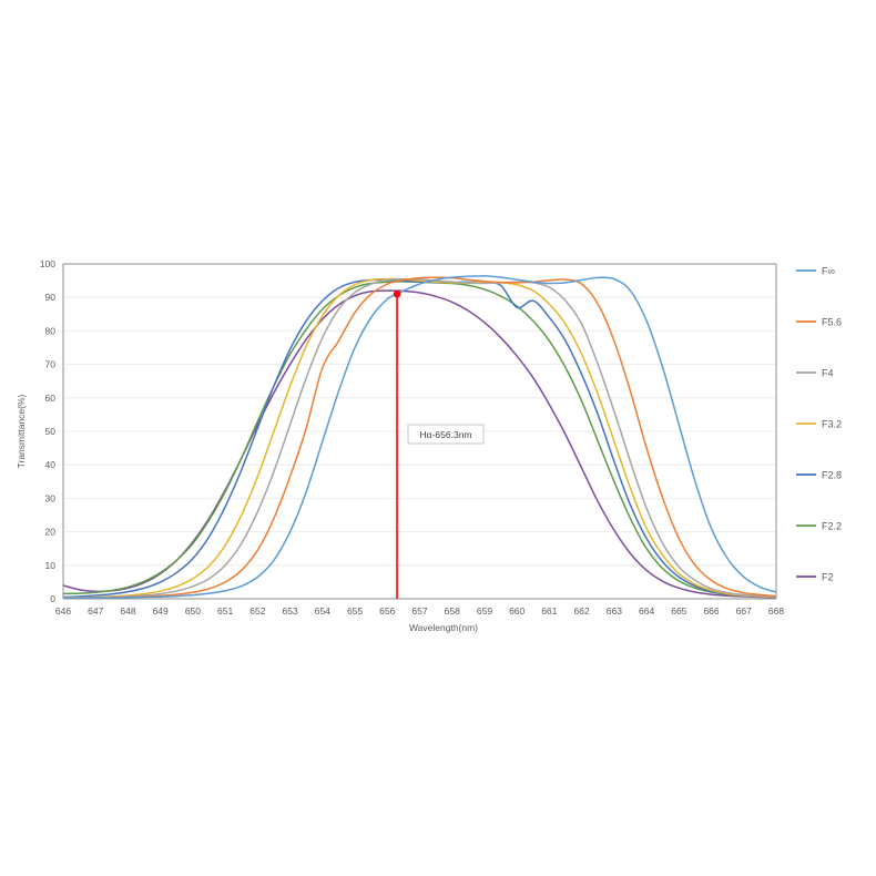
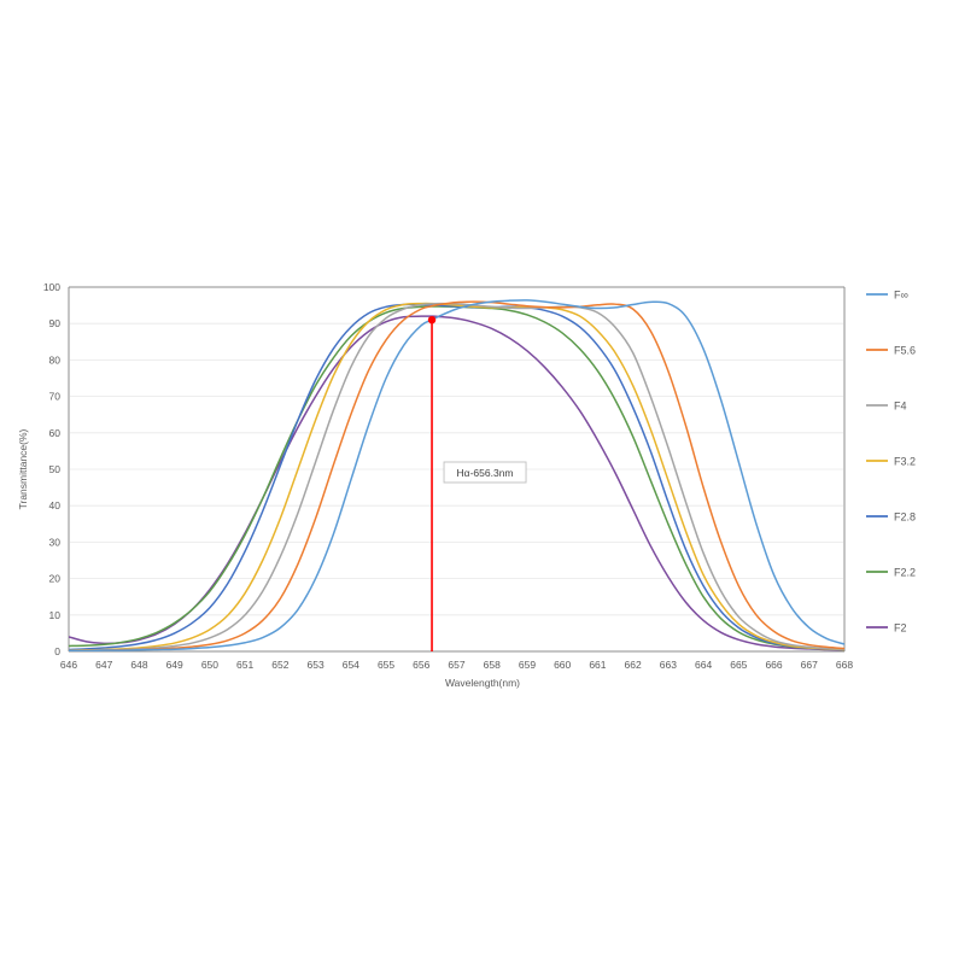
F5.6/654: 69 -> 65
F2.8/660: 87 -> 92
